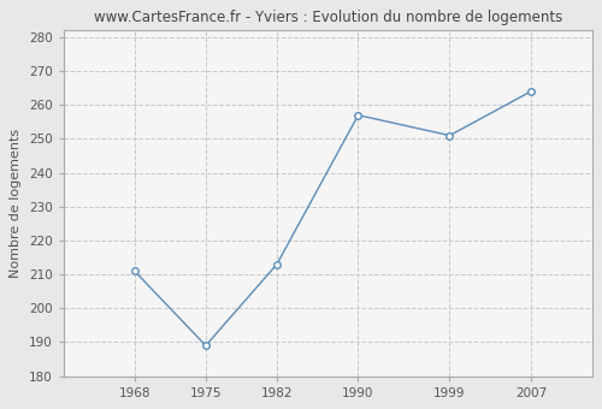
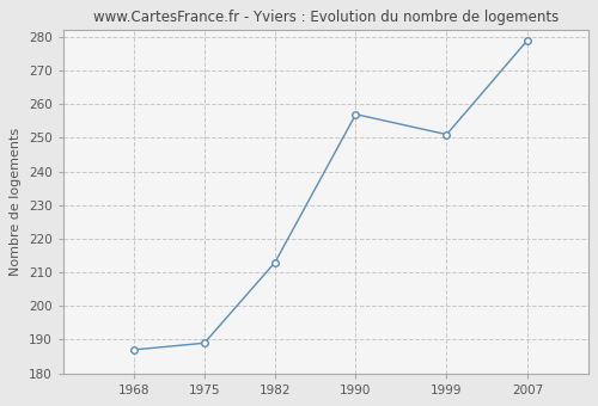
1968: 211 -> 187
2007: 264 -> 279
